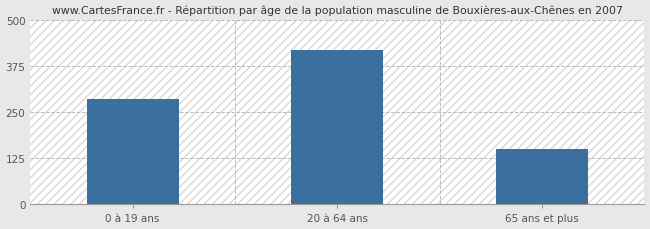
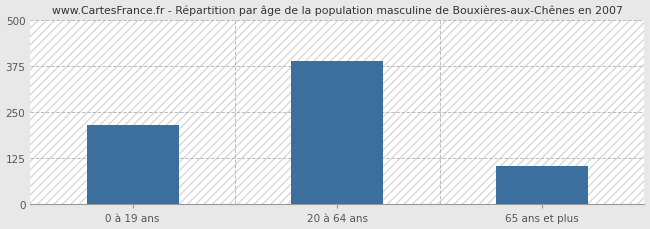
0 à 19 ans: 285 -> 215
20 à 64 ans: 420 -> 390
65 ans et plus: 150 -> 105
